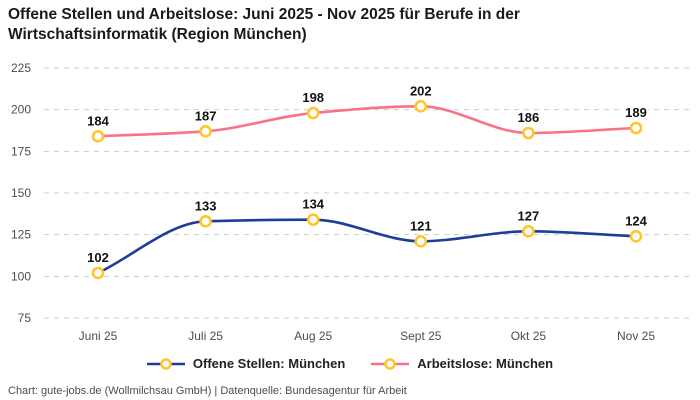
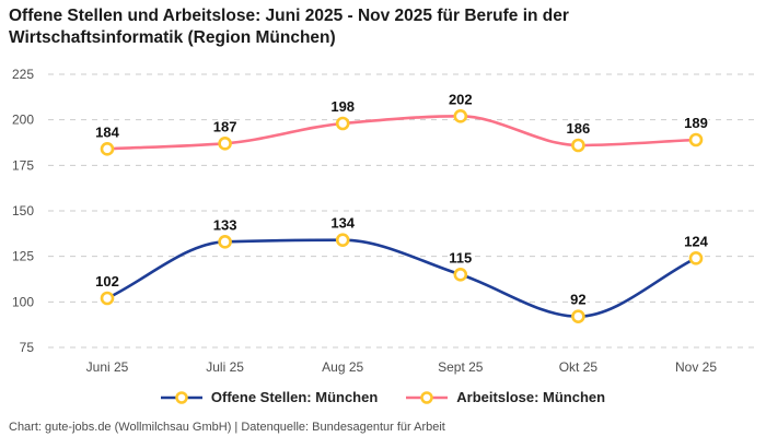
Offene Stellen: München/Sept 25: 121 -> 115
Offene Stellen: München/Okt 25: 127 -> 92
